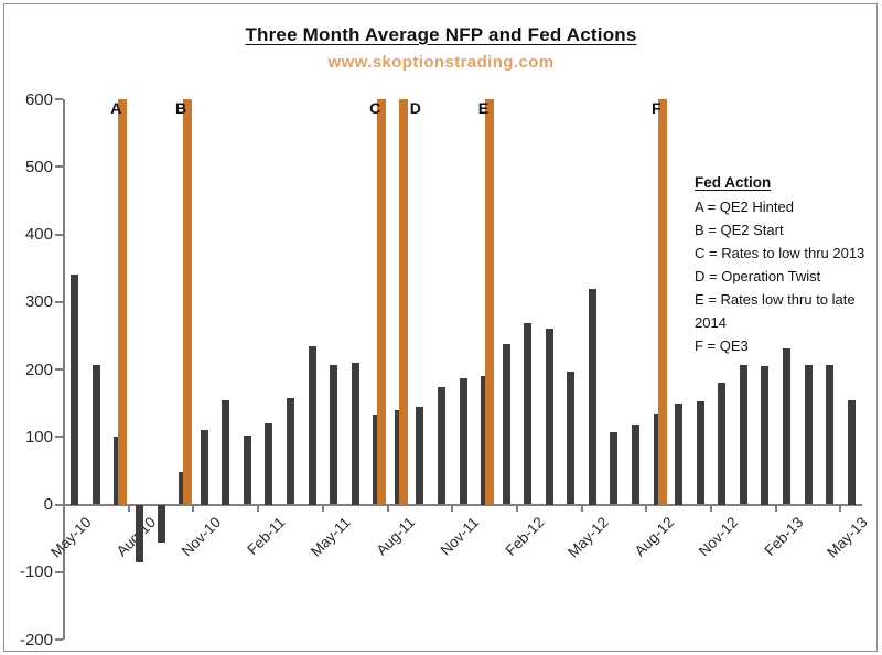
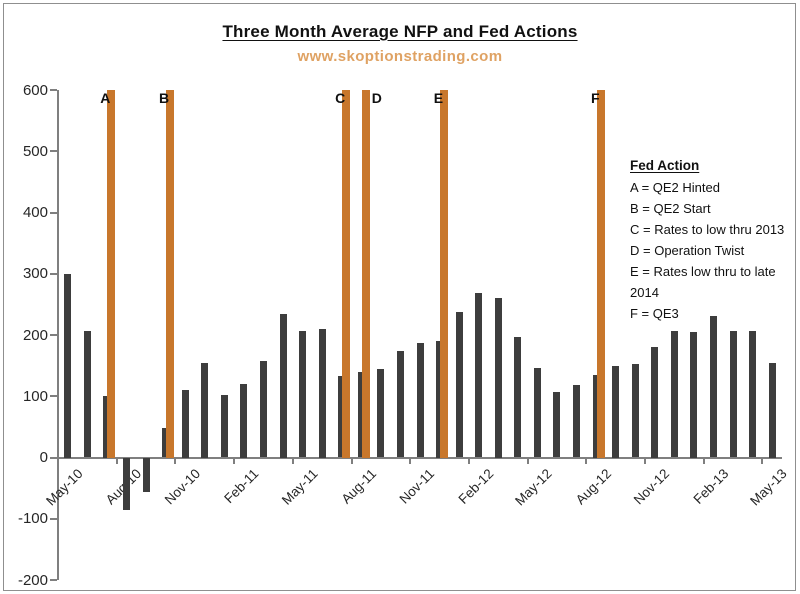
May-10: 340 -> 300
May-12: 320 -> 150
